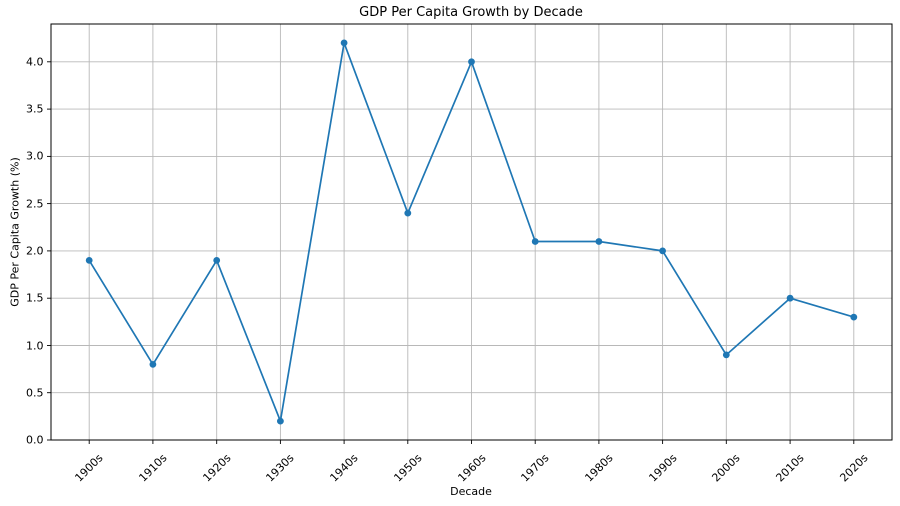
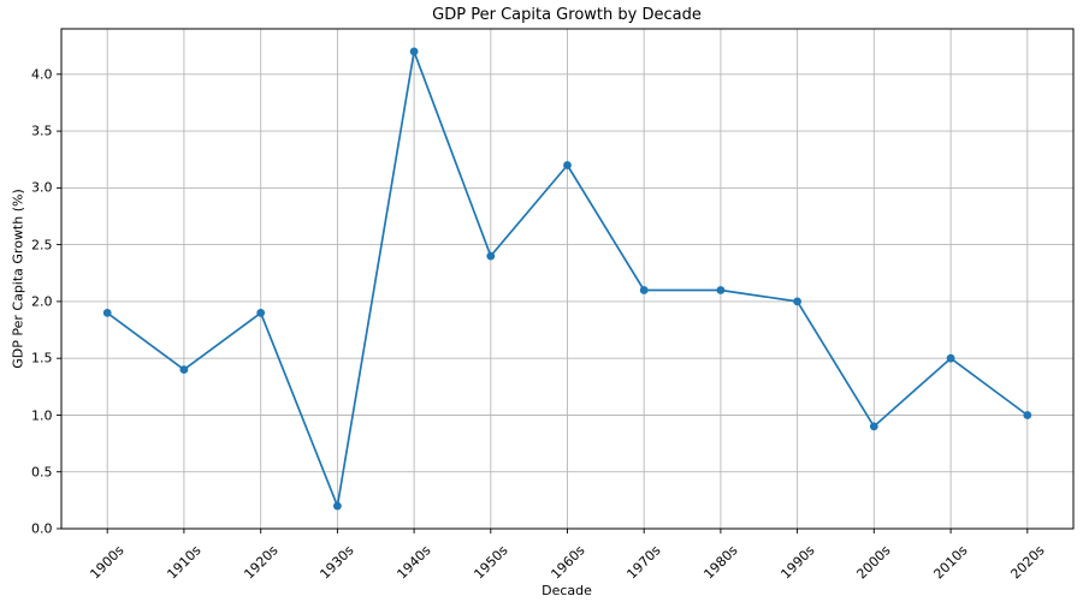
1910s: 0.8 -> 1.4
1960s: 4.0 -> 3.2
2020s: 1.3 -> 1.0
